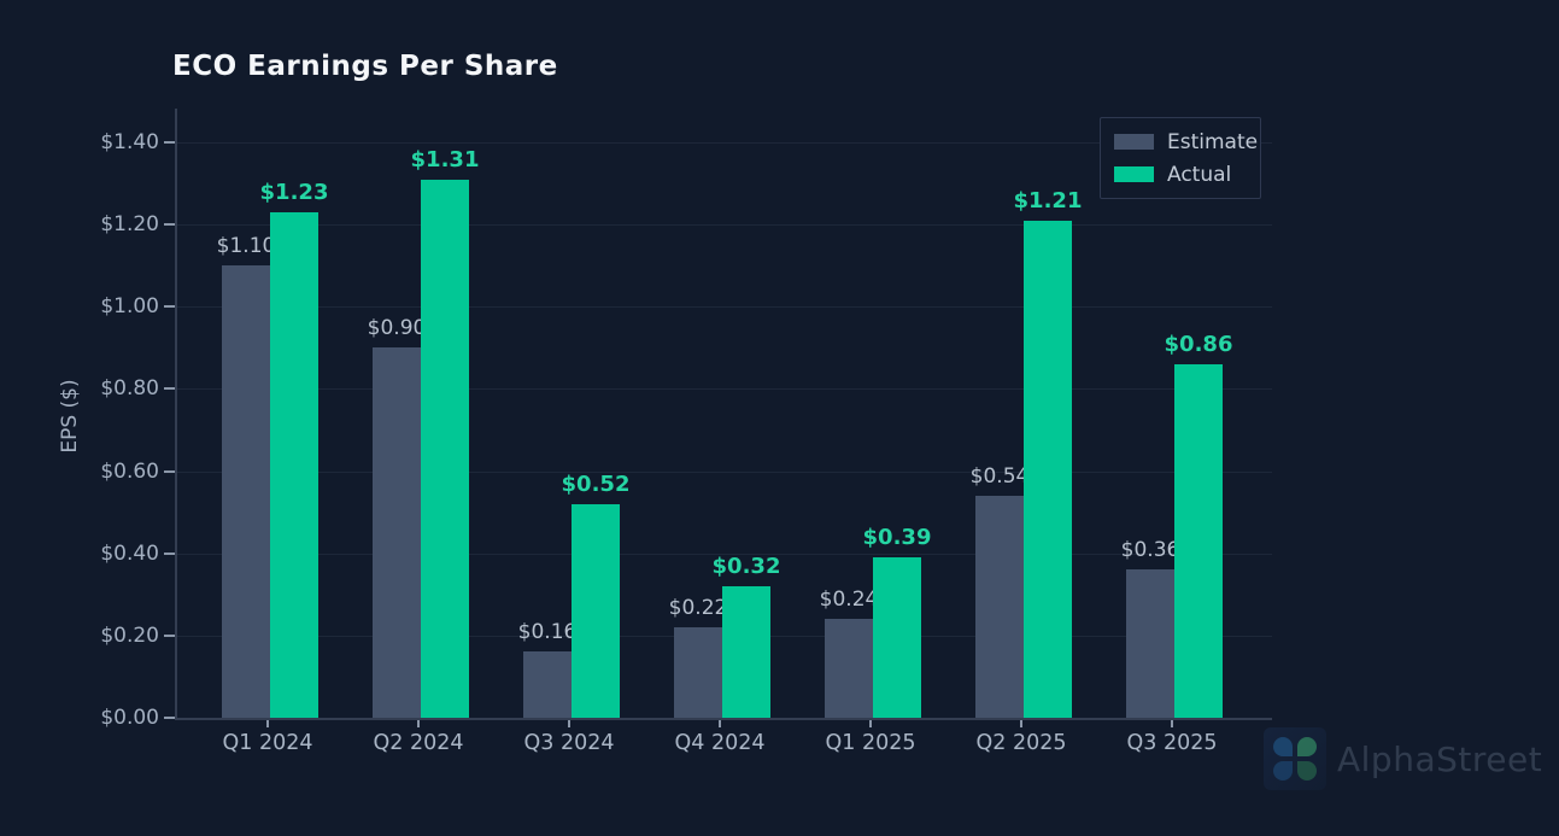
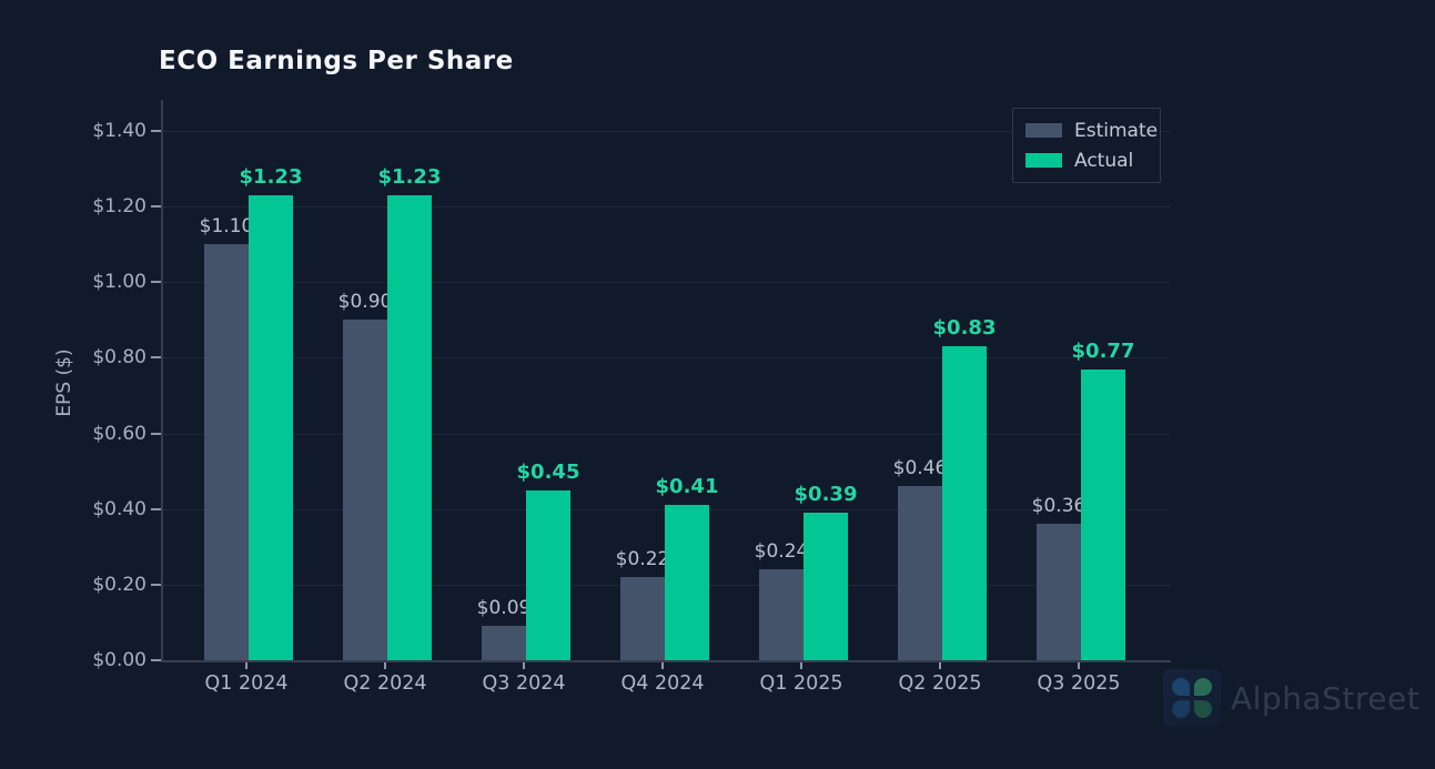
Actual/Q2 2024: $1.31 -> $1.23
Estimate/Q3 2024: $0.16 -> $0.09
Actual/Q3 2024: $0.52 -> $0.45
Actual/Q4 2024: $0.32 -> $0.41
Estimate/Q2 2025: $0.54 -> $0.46
Actual/Q2 2025: $1.21 -> $0.83
Actual/Q3 2025: $0.86 -> $0.77
